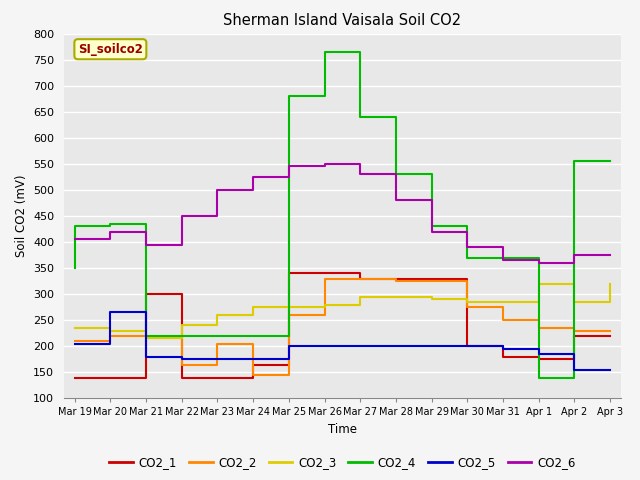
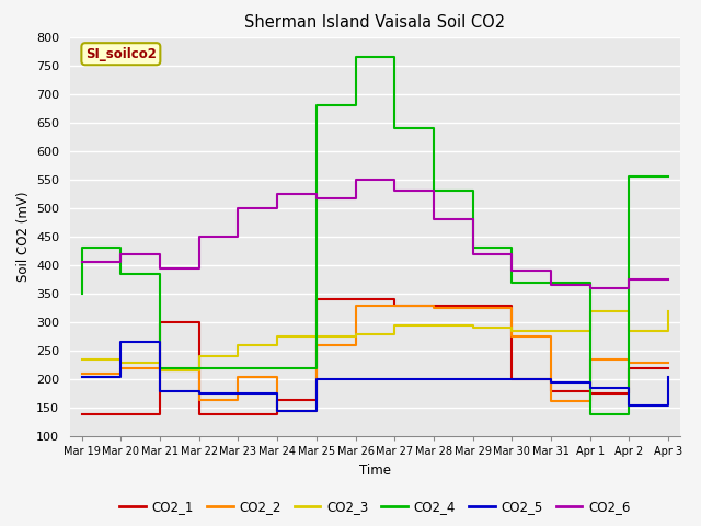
CO2_4/Mar 20: 435 -> 384
CO2_5/Mar 24: 175 -> 144
CO2_6/Mar 25: 545 -> 518
CO2_2/Mar 31: 250 -> 162
CO2_5/Apr 3: 155 -> 204
